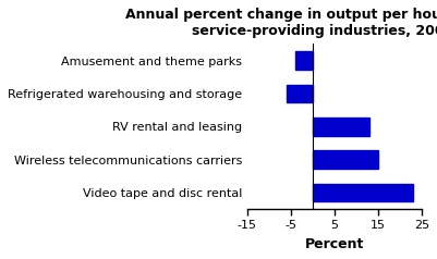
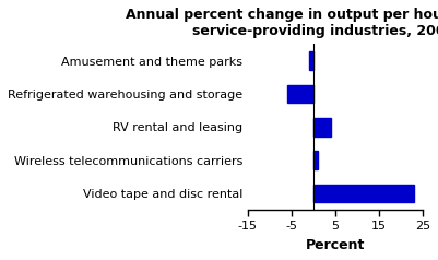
Amusement and theme parks: -4 -> -1
RV rental and leasing: 13 -> 4
Wireless telecommunications carriers: 15 -> 1
